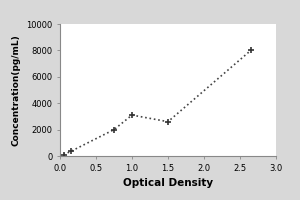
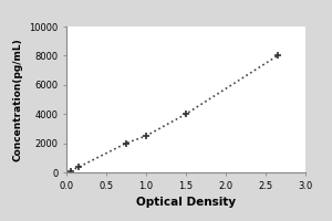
1.0: 3100 -> 2500
1.5: 2600 -> 4000
